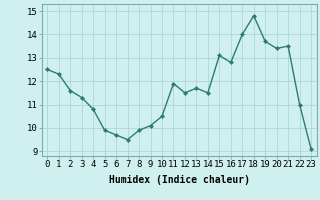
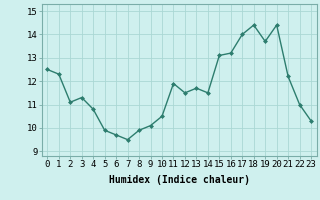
2: 11.6 -> 11.1
16: 12.8 -> 13.2
18: 14.8 -> 14.4
20: 13.4 -> 14.4
21: 13.5 -> 12.2
23: 9.1 -> 10.3
